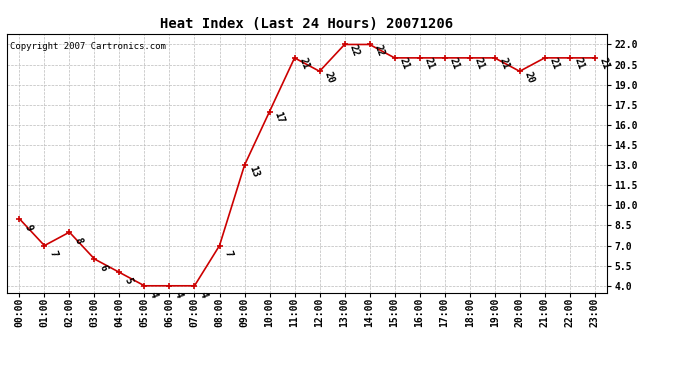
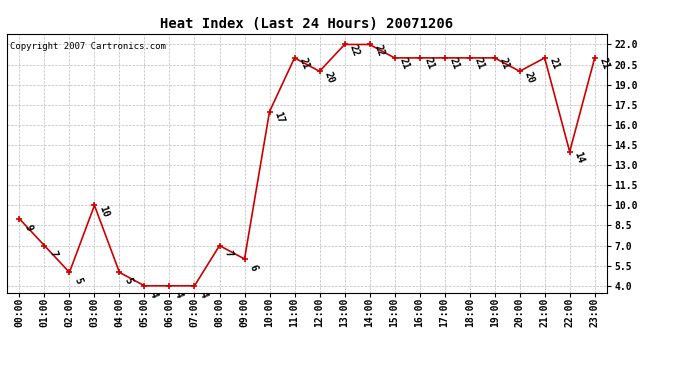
02:00: 8 -> 5
03:00: 6 -> 10
09:00: 13 -> 6
22:00: 21 -> 14
